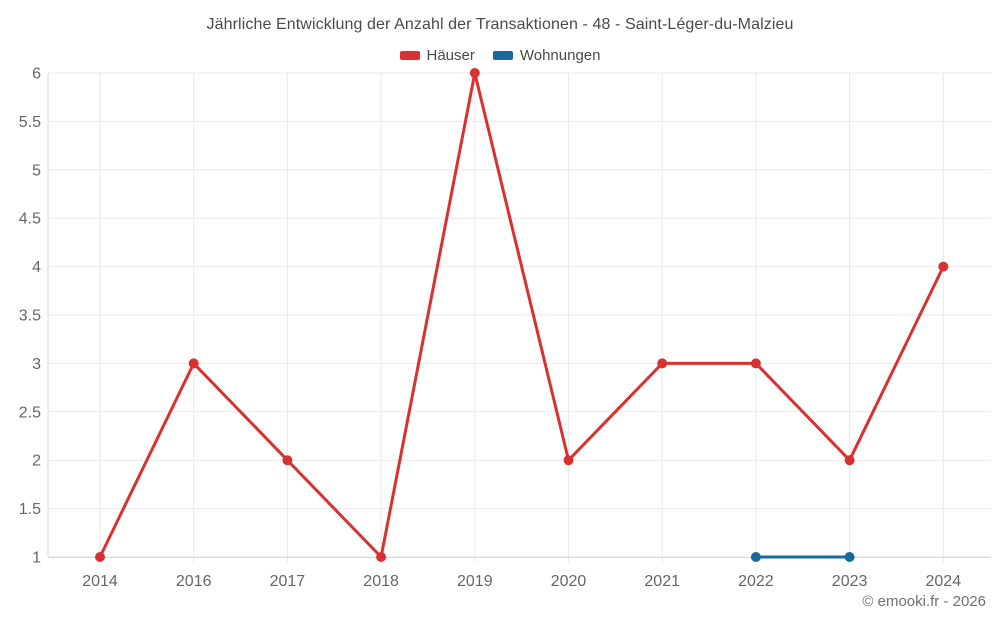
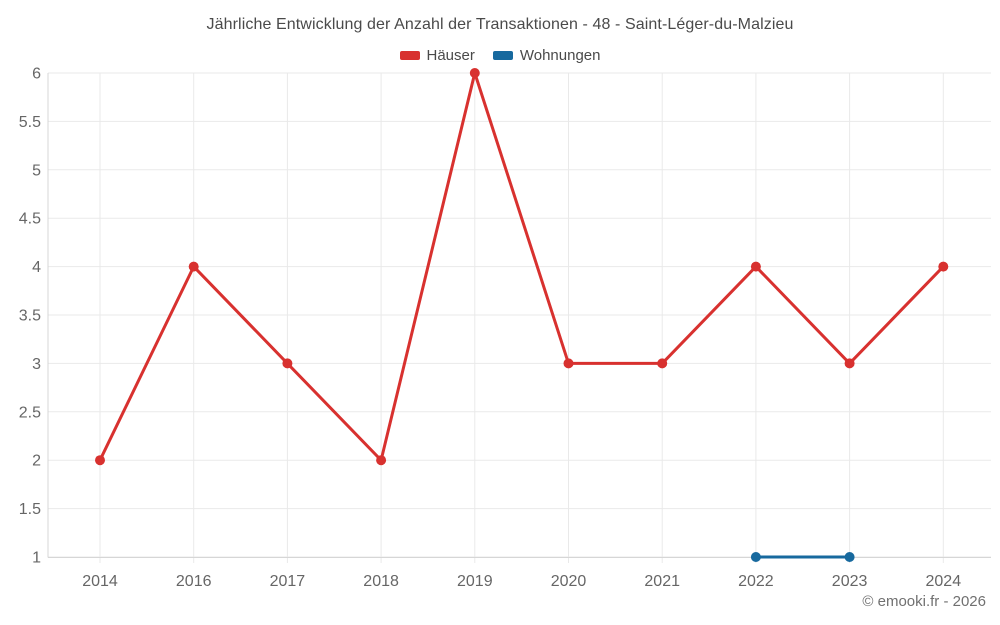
Häuser/2014: 1 -> 2
Häuser/2016: 3 -> 4
Häuser/2017: 2 -> 3
Häuser/2018: 1 -> 2
Häuser/2020: 2 -> 3
Häuser/2022: 3 -> 4
Häuser/2023: 2 -> 3
